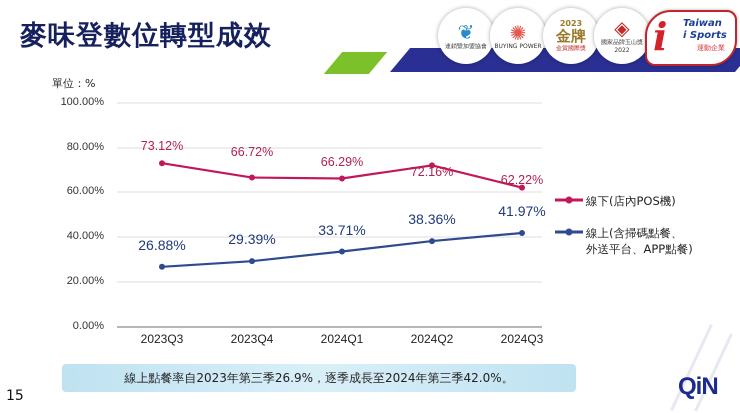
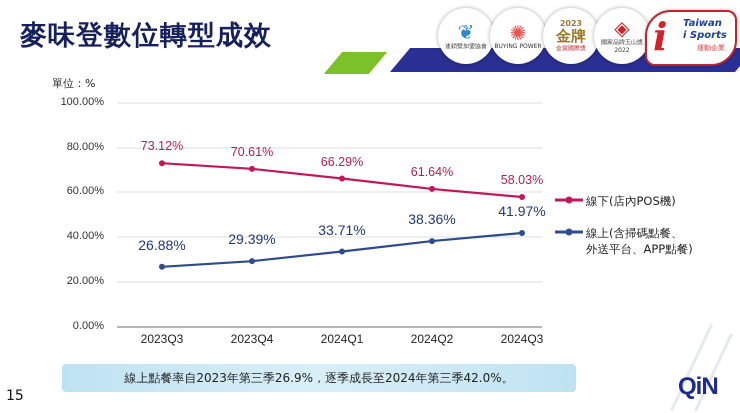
線下(店內POS機)/2023Q4: 66.72% -> 70.61%
線下(店內POS機)/2024Q2: 72.16% -> 61.64%
線下(店內POS機)/2024Q3: 62.22% -> 58.03%
